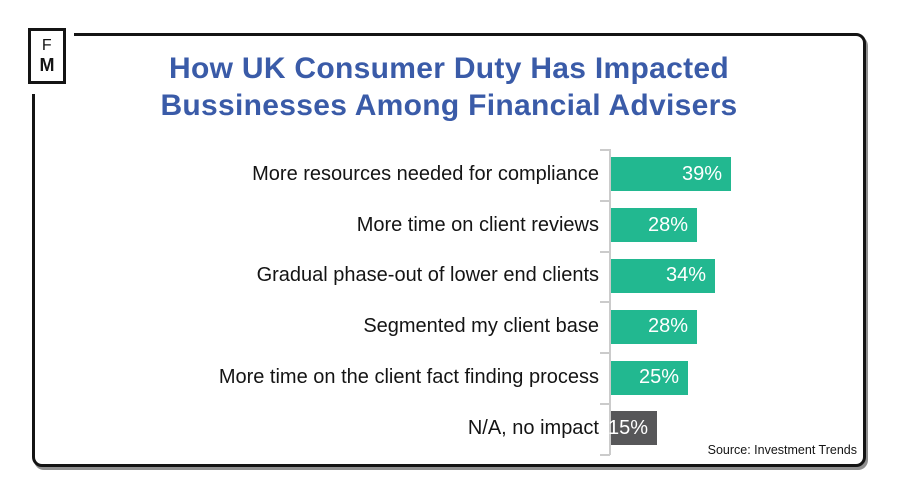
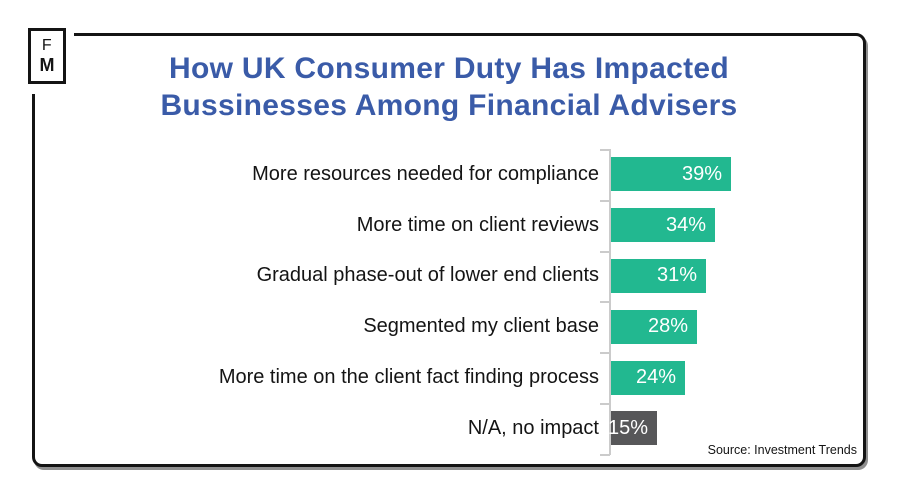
More time on client reviews: 28% -> 34%
Gradual phase-out of lower end clients: 34% -> 31%
More time on the client fact finding process: 25% -> 24%
